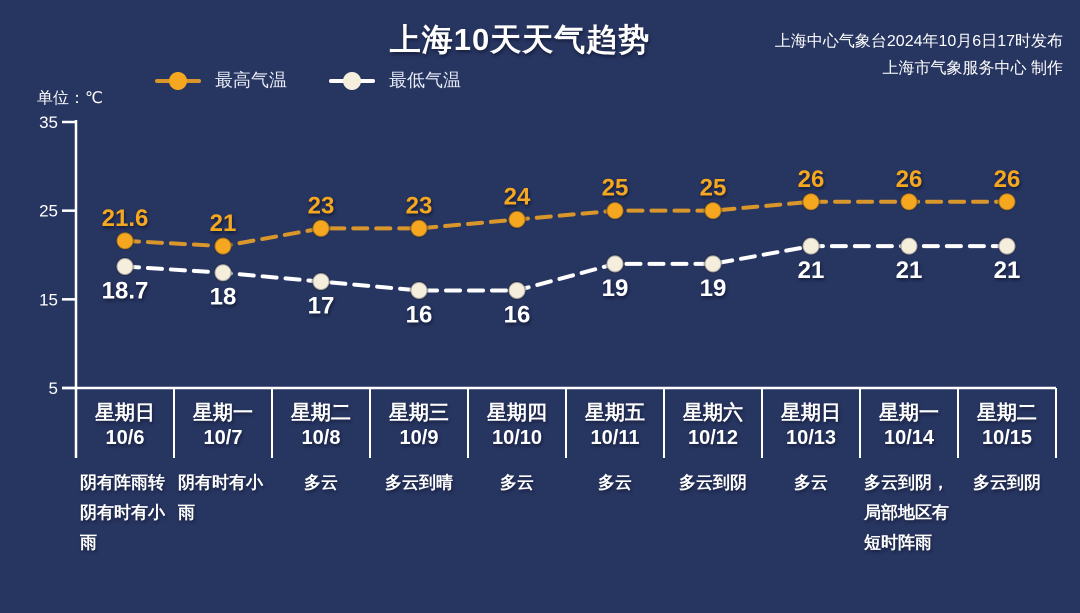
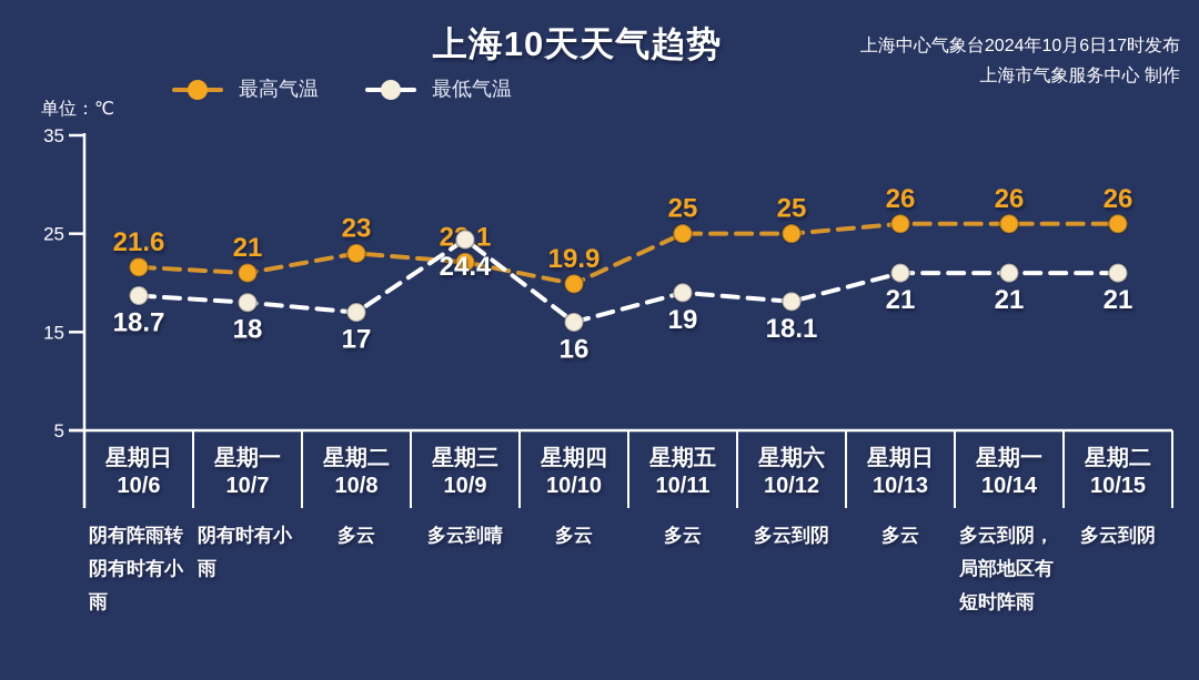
最高气温/10/9: 23 -> 22.1
最低气温/10/9: 16 -> 24.4
最高气温/10/10: 24 -> 19.9
最低气温/10/12: 19 -> 18.1
